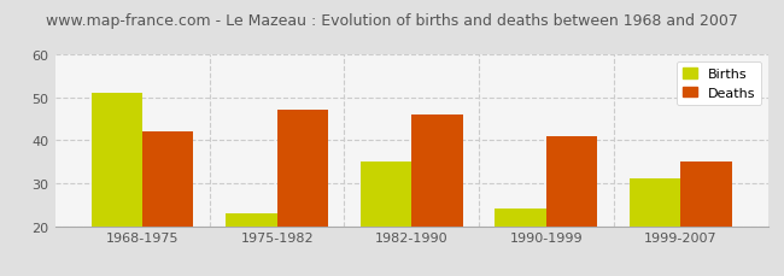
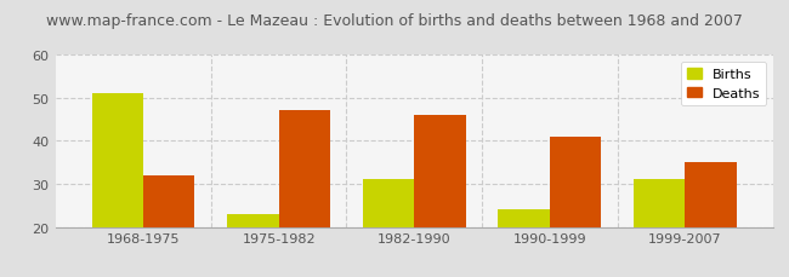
Deaths/1968-1975: 42 -> 32
Births/1982-1990: 35 -> 31
